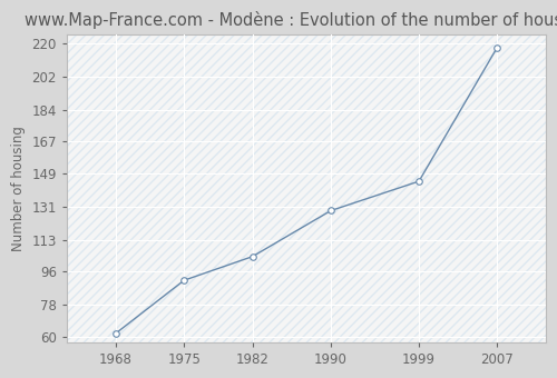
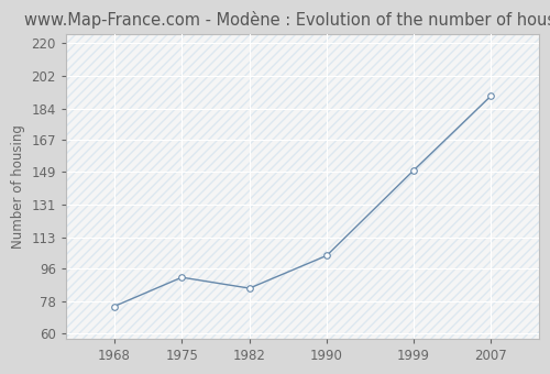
1968: 62 -> 75
1982: 104 -> 85
1990: 129 -> 103
1999: 145 -> 150
2007: 218 -> 191
